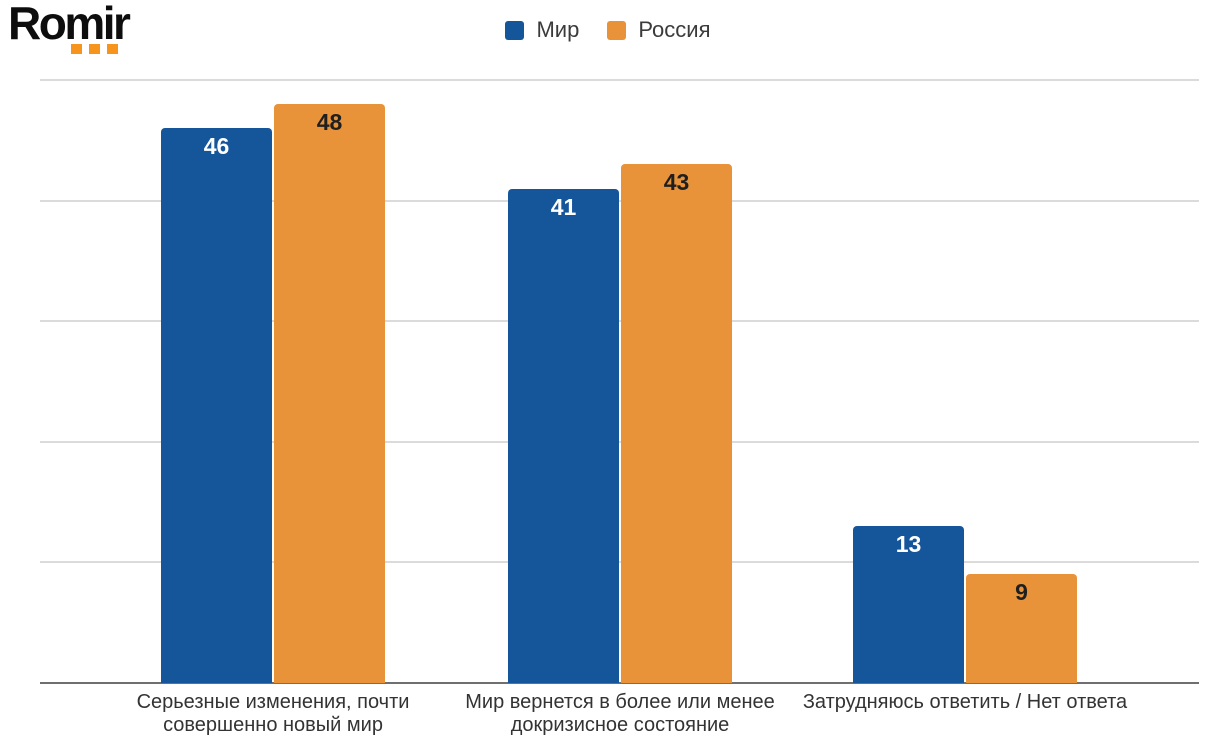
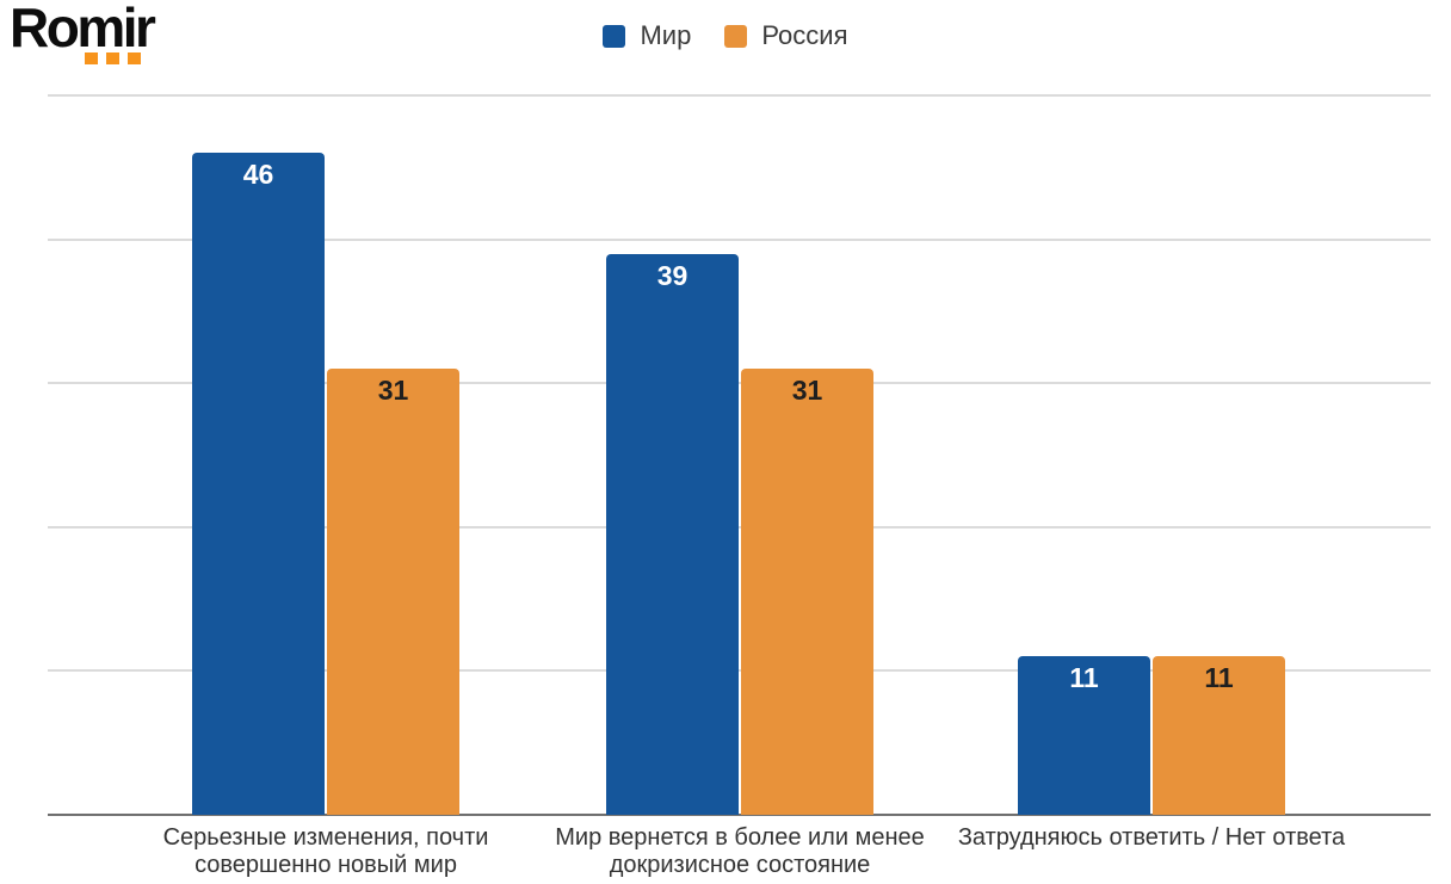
Россия/Серьезные изменения, почти совершенно новый мир: 48 -> 31
Мир/Мир вернется в более или менее докризисное состояние: 41 -> 39
Россия/Мир вернется в более или менее докризисное состояние: 43 -> 31
Мир/Затрудняюсь ответить / Нет ответа: 13 -> 11
Россия/Затрудняюсь ответить / Нет ответа: 9 -> 11
